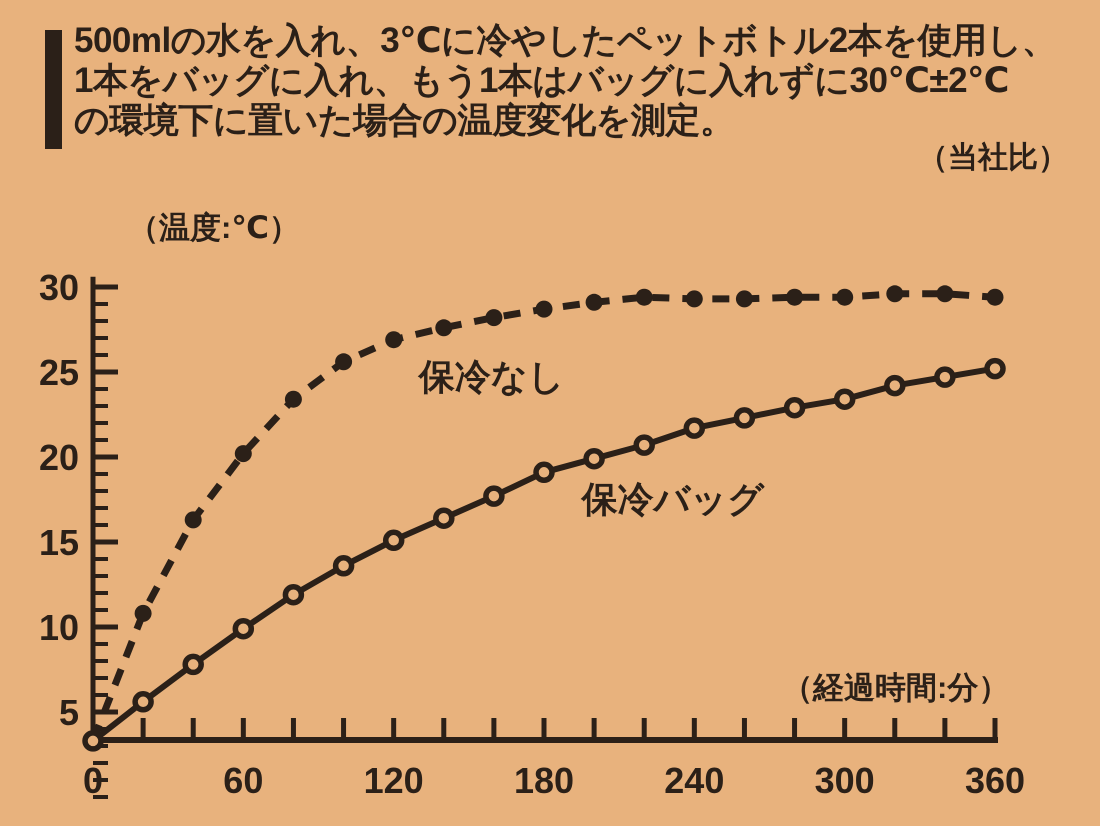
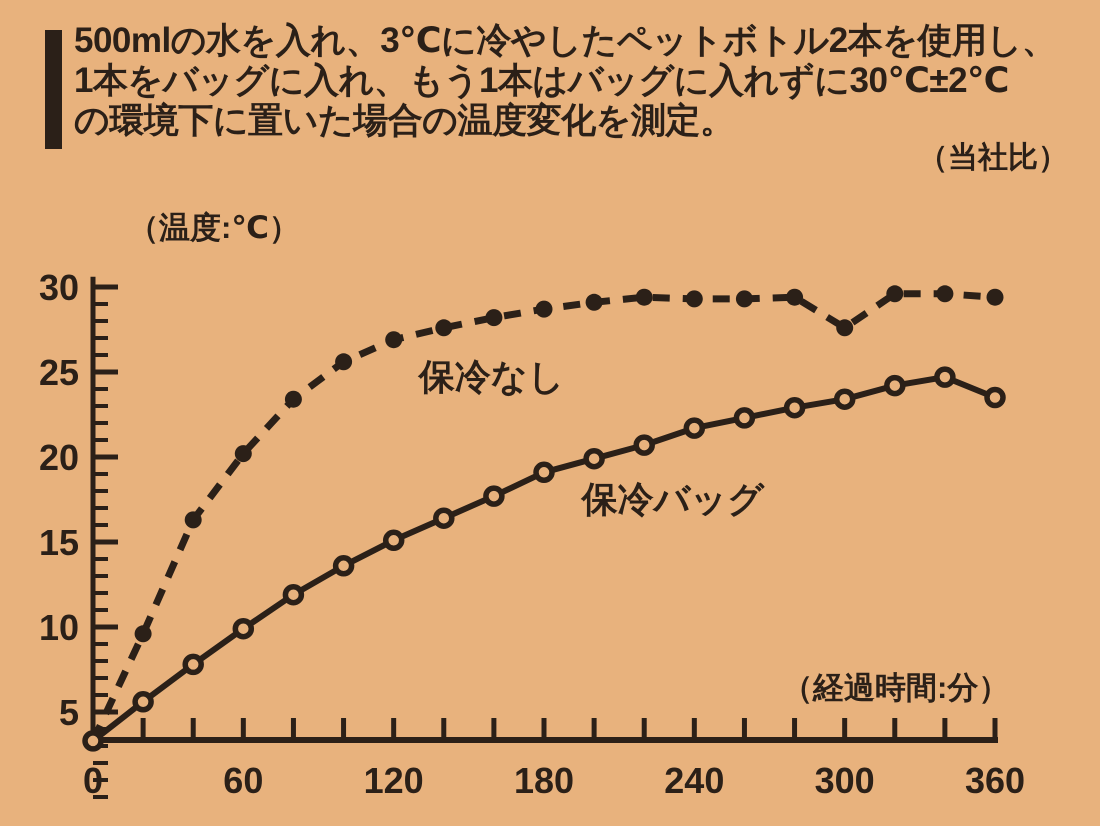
保冷なし/20: 10.8 -> 9.6
保冷なし/300: 29.4 -> 27.6
保冷バッグ/360: 25.2 -> 23.5
